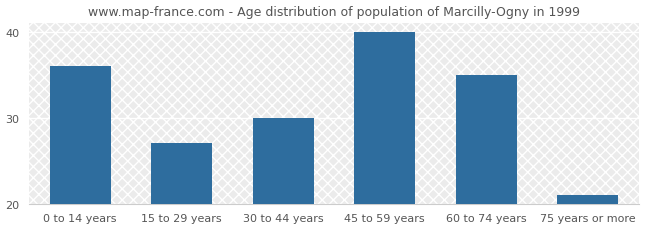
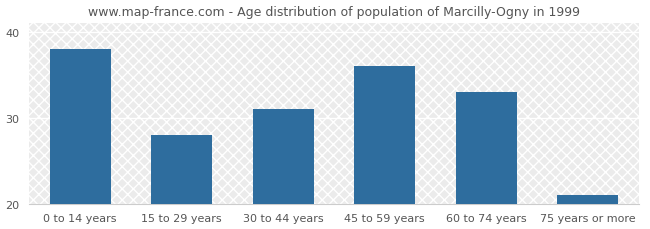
0 to 14 years: 36 -> 38
15 to 29 years: 27 -> 28
30 to 44 years: 30 -> 31
45 to 59 years: 40 -> 36
60 to 74 years: 35 -> 33
